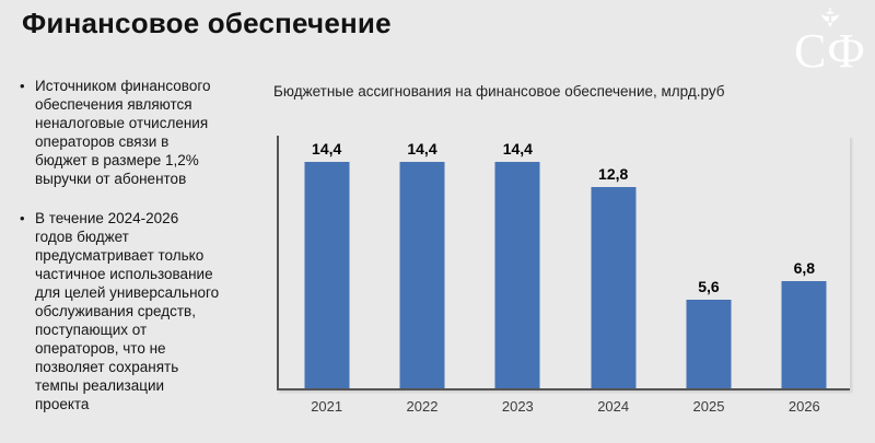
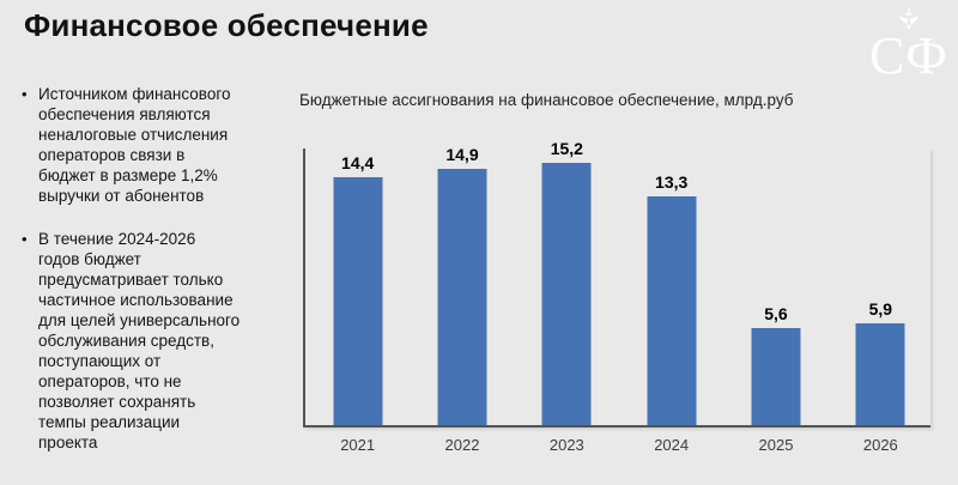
2022: 14,4 -> 14,9
2023: 14,4 -> 15,2
2024: 12,8 -> 13,3
2026: 6,8 -> 5,9
